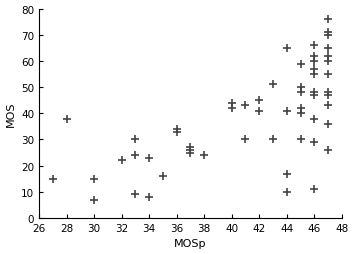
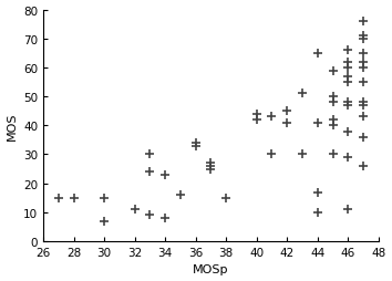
28: 38 -> 15
32: 22 -> 11
38: 24 -> 15
